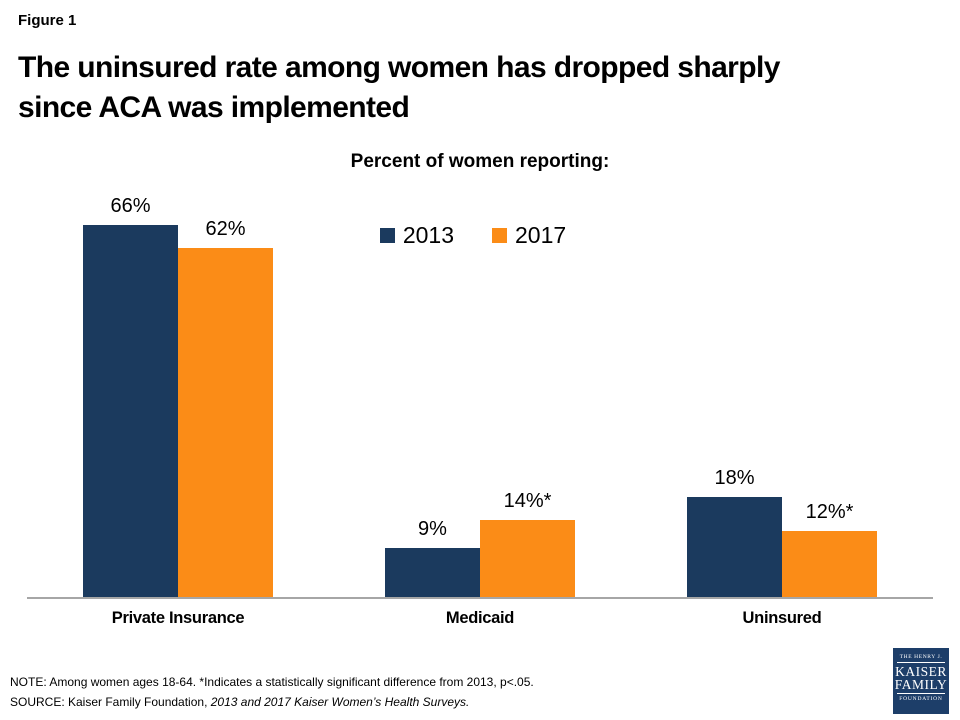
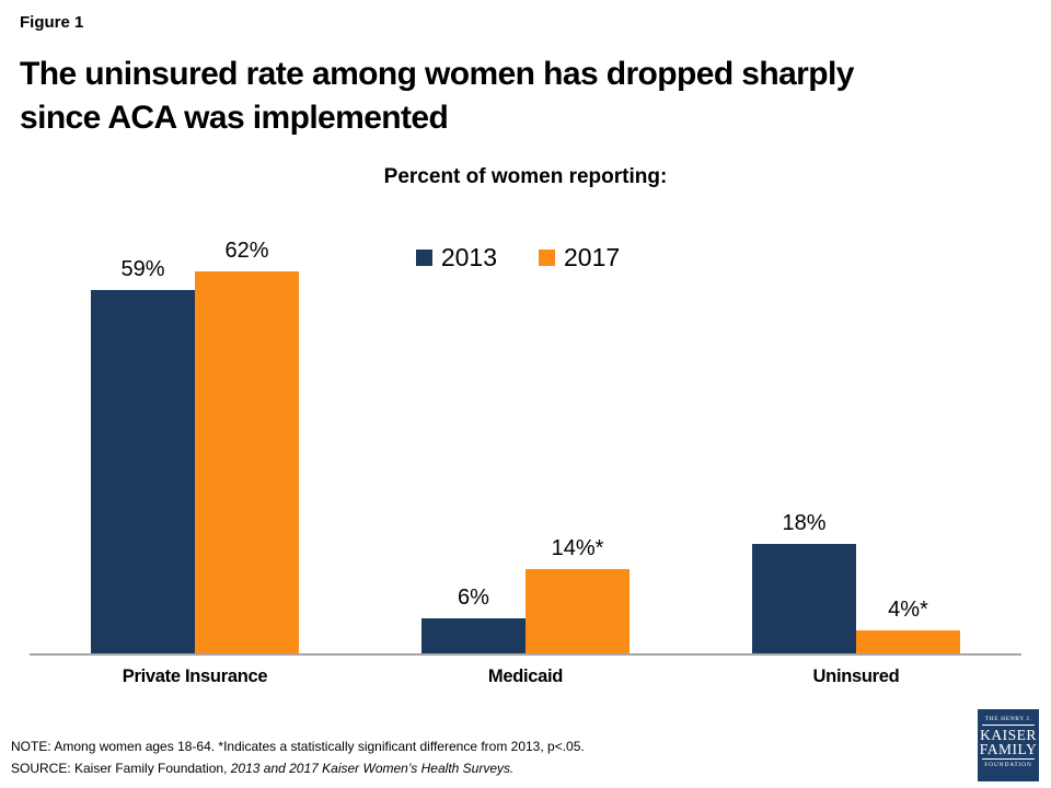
2013/Private Insurance: 66% -> 59%
2013/Medicaid: 9% -> 6%
2017/Uninsured: 12 -> 4
